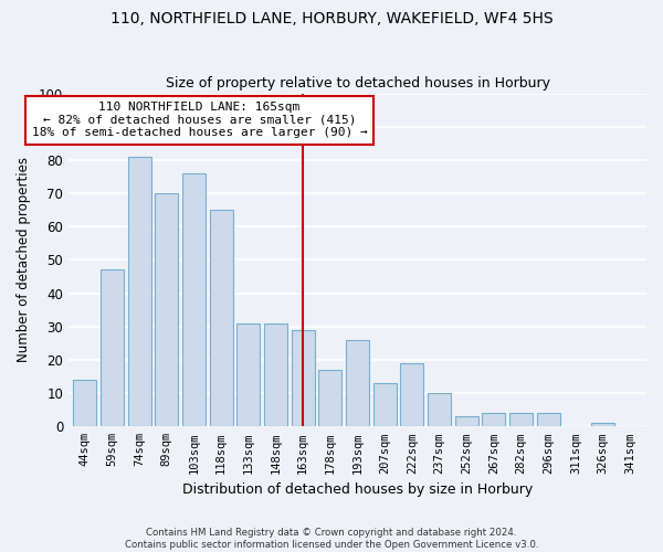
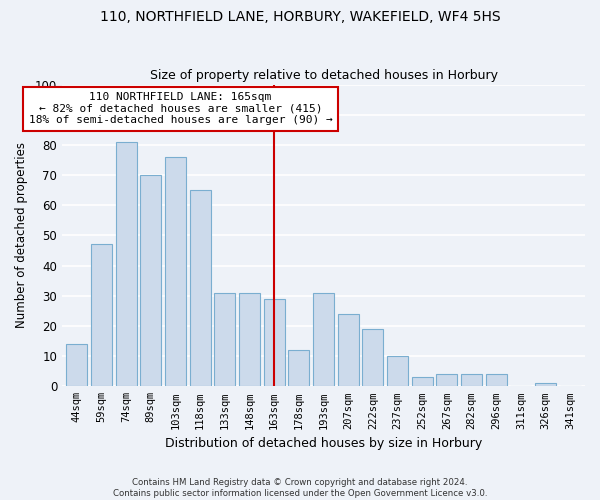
178sqm: 17 -> 12
193sqm: 26 -> 31
207sqm: 13 -> 24
